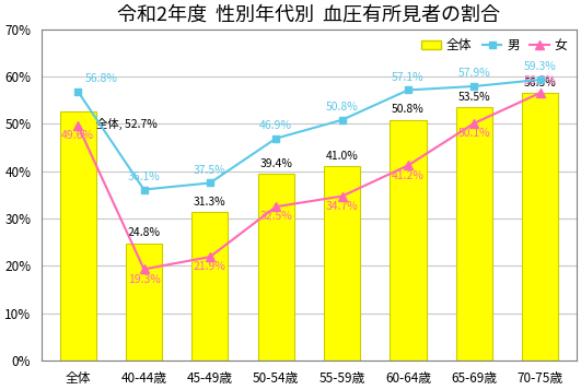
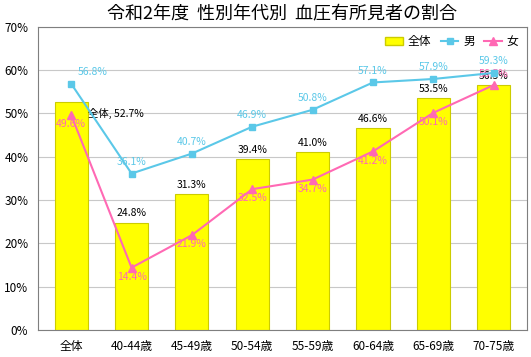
女/40-44歳: 19.3% -> 14.4%
男/45-49歳: 37.5% -> 40.7%
全体/60-64歳: 50.8% -> 46.6%
